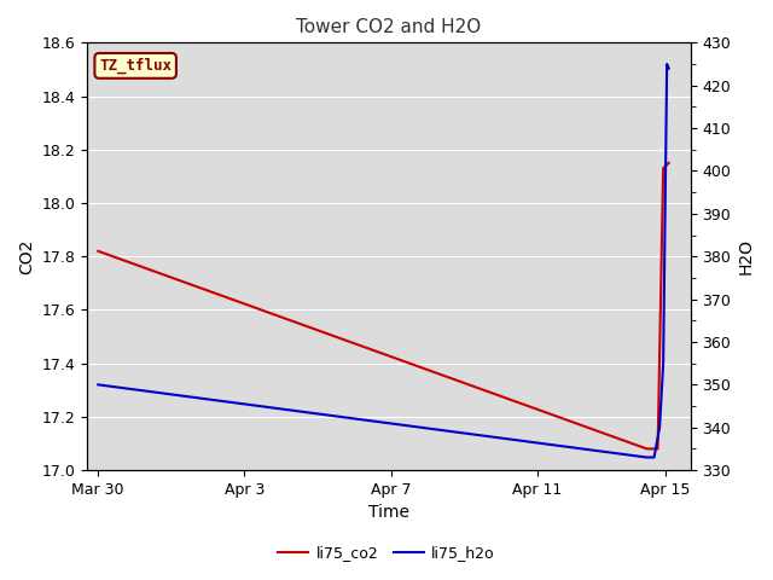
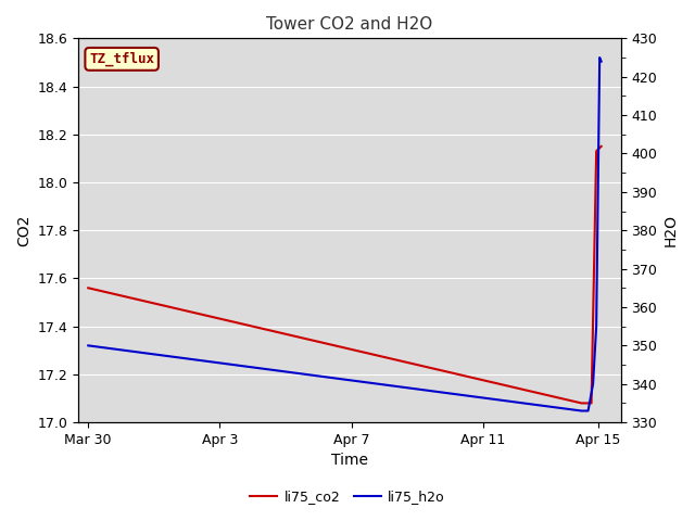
li75_co2/Mar 30: 17.82 -> 17.56
